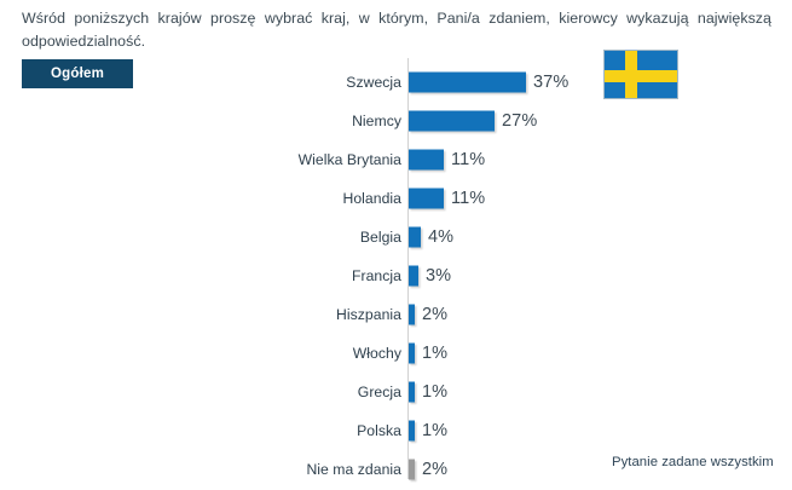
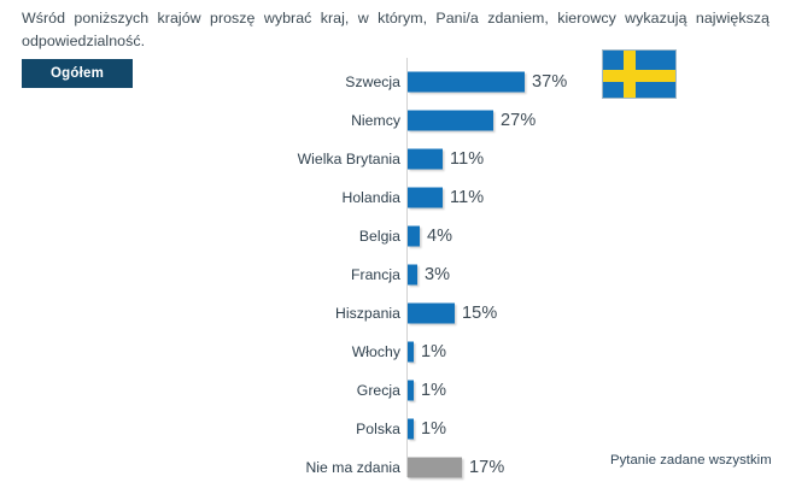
Hiszpania: 2% -> 15%
Nie ma zdania: 2% -> 17%
